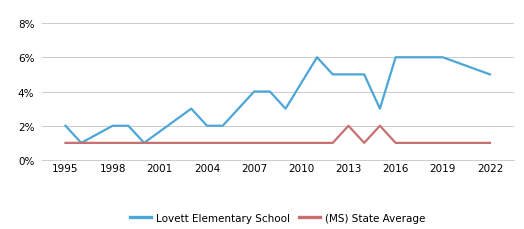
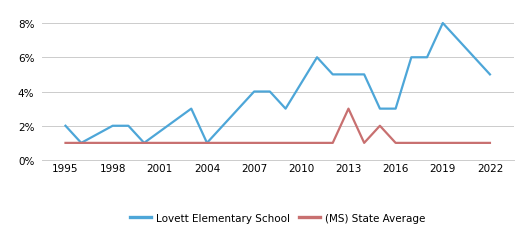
Lovett Elementary School/2004: 2% -> 1%
(MS) State Average/2013: 2% -> 3%
Lovett Elementary School/2016: 6% -> 3%
Lovett Elementary School/2019: 6% -> 8%
